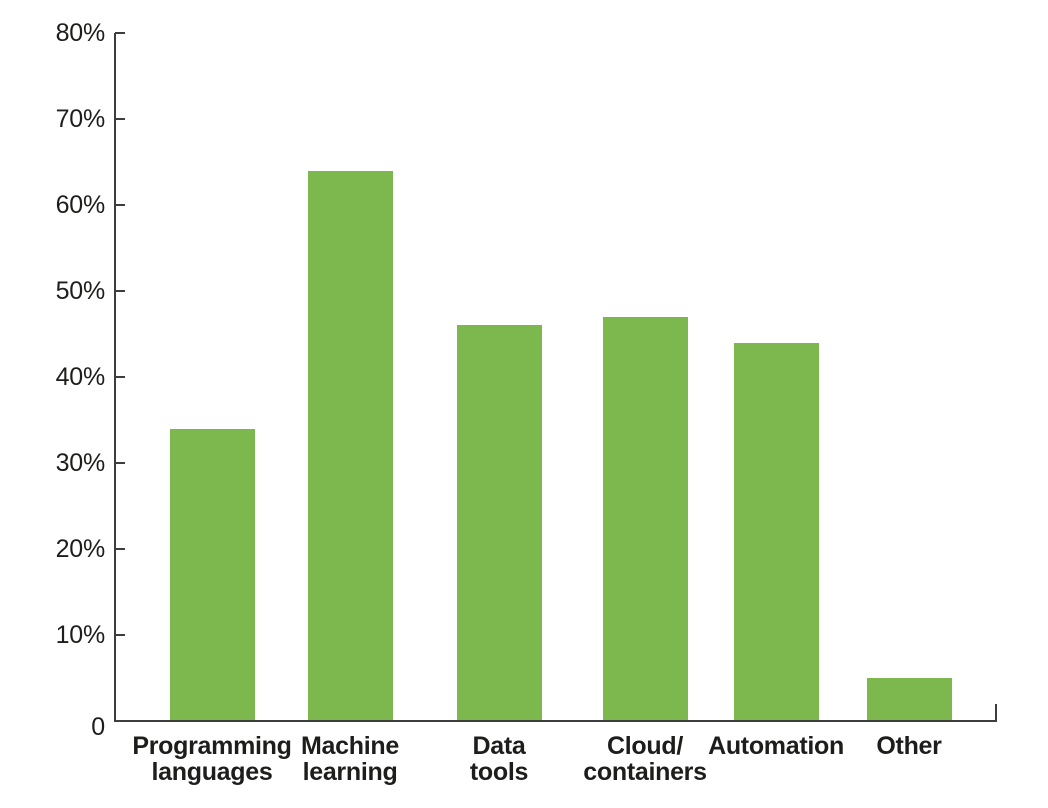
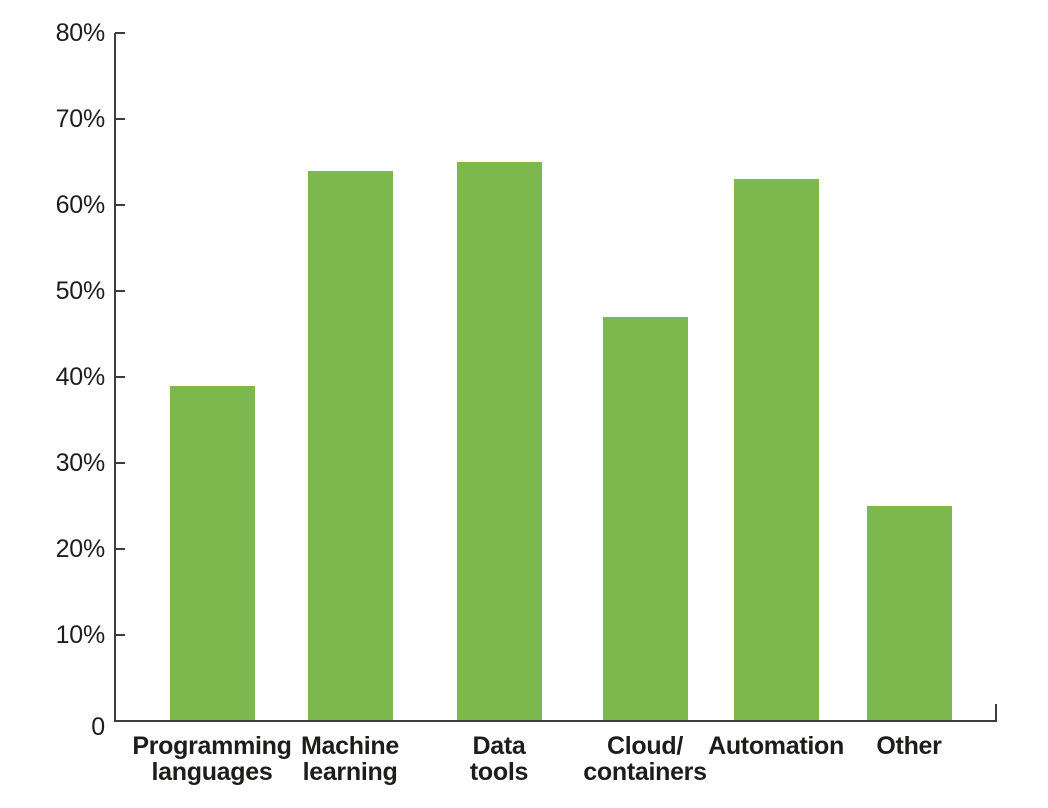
Programming languages: 34% -> 39%
Data tools: 46% -> 65%
Automation: 44% -> 63%
Other: 5% -> 25%
